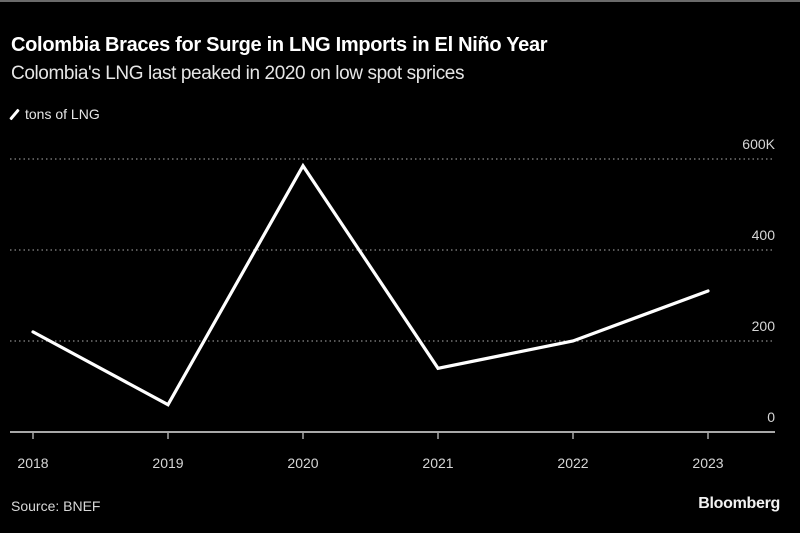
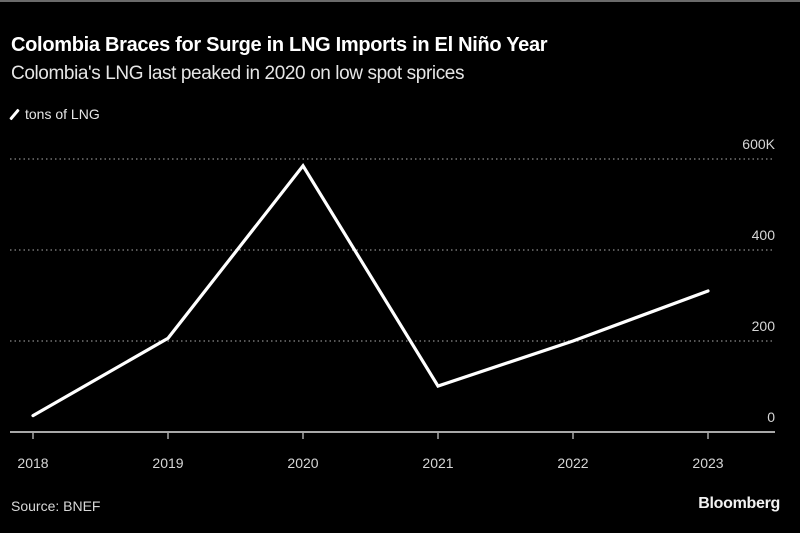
2018: 220K -> 40K
2019: 60K -> 210K
2021: 140K -> 100K
